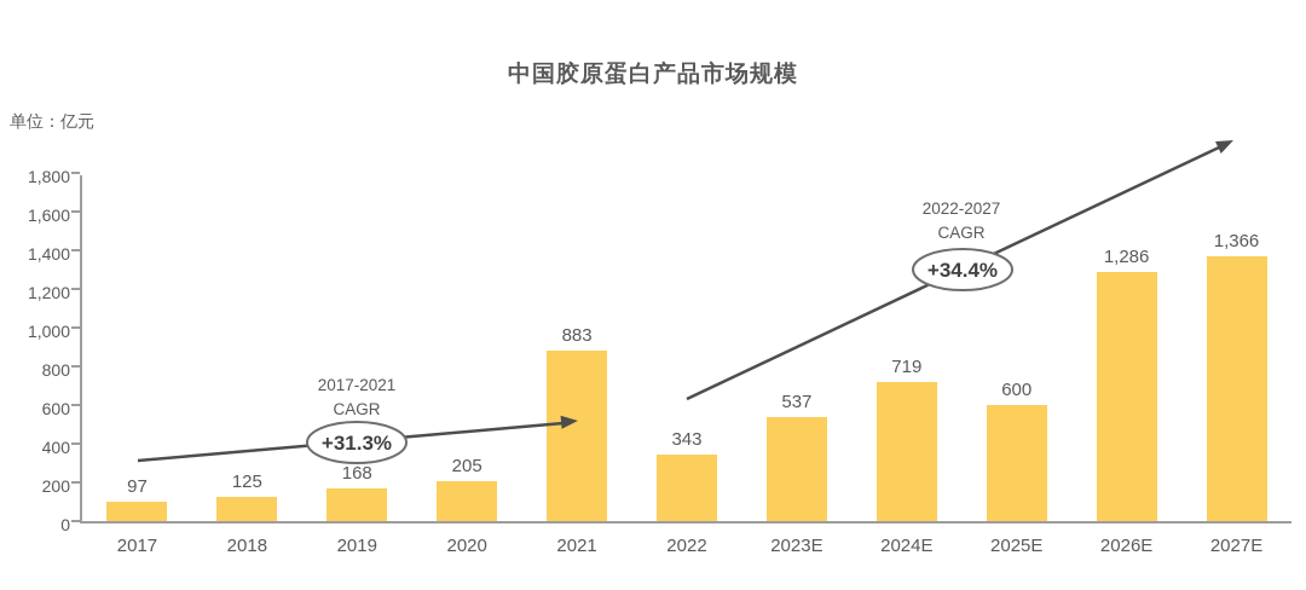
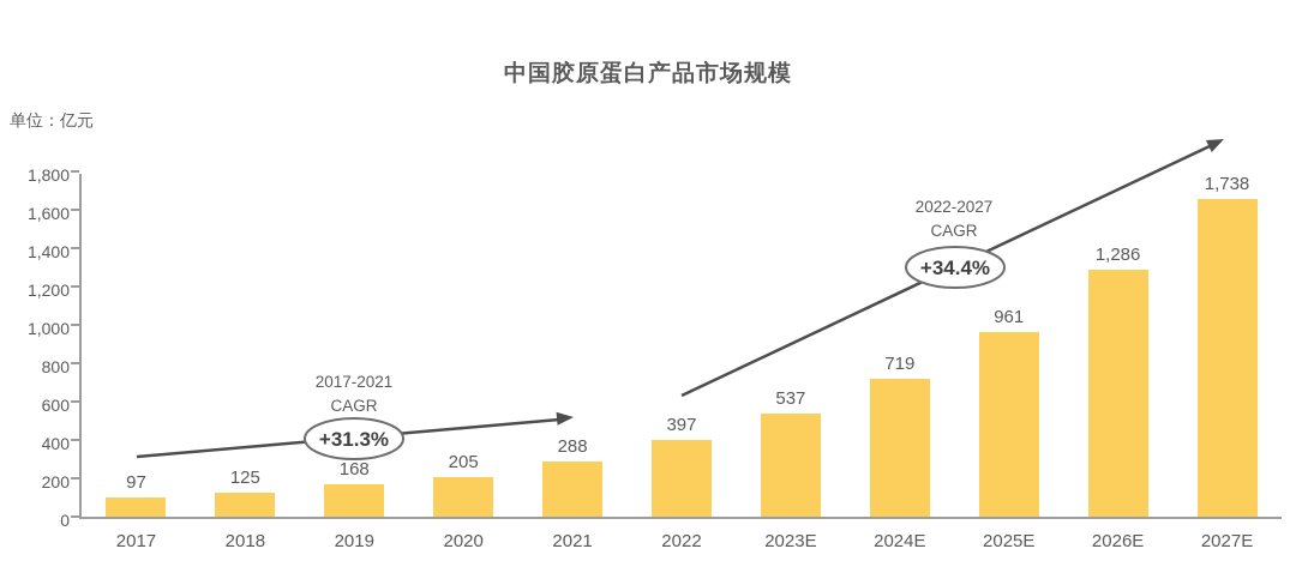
2021: 883 -> 288
2022: 343 -> 397
2025E: 600 -> 961
2027E: 1,366 -> 1,738
